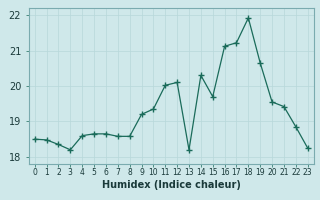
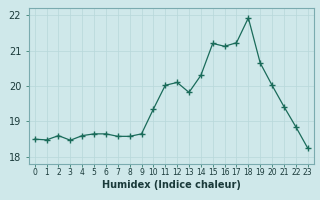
2: 18.35 -> 18.60
3: 18.20 -> 18.47
9: 19.20 -> 18.65
13: 18.20 -> 19.82
15: 19.70 -> 21.20
20: 19.55 -> 20.02
